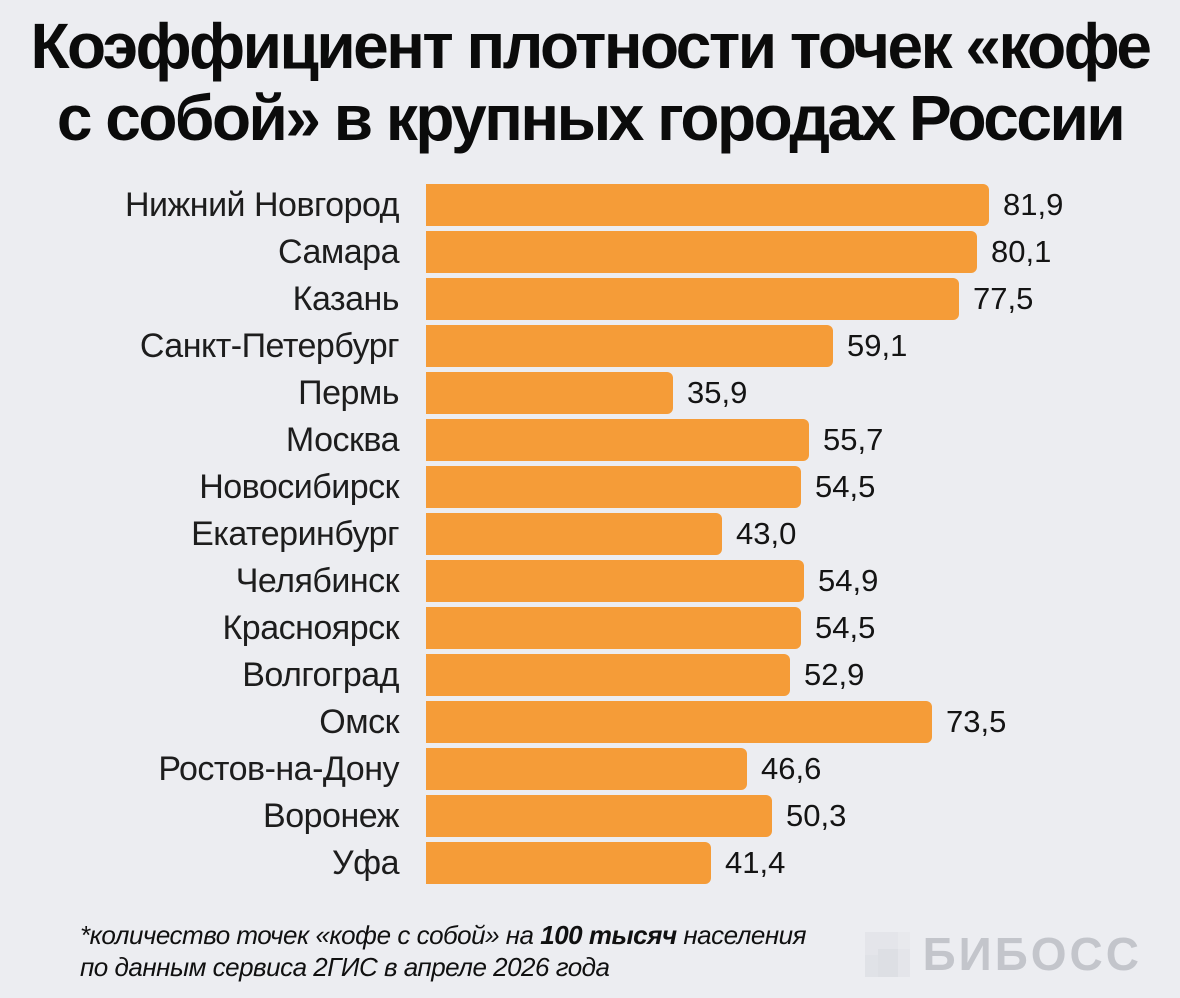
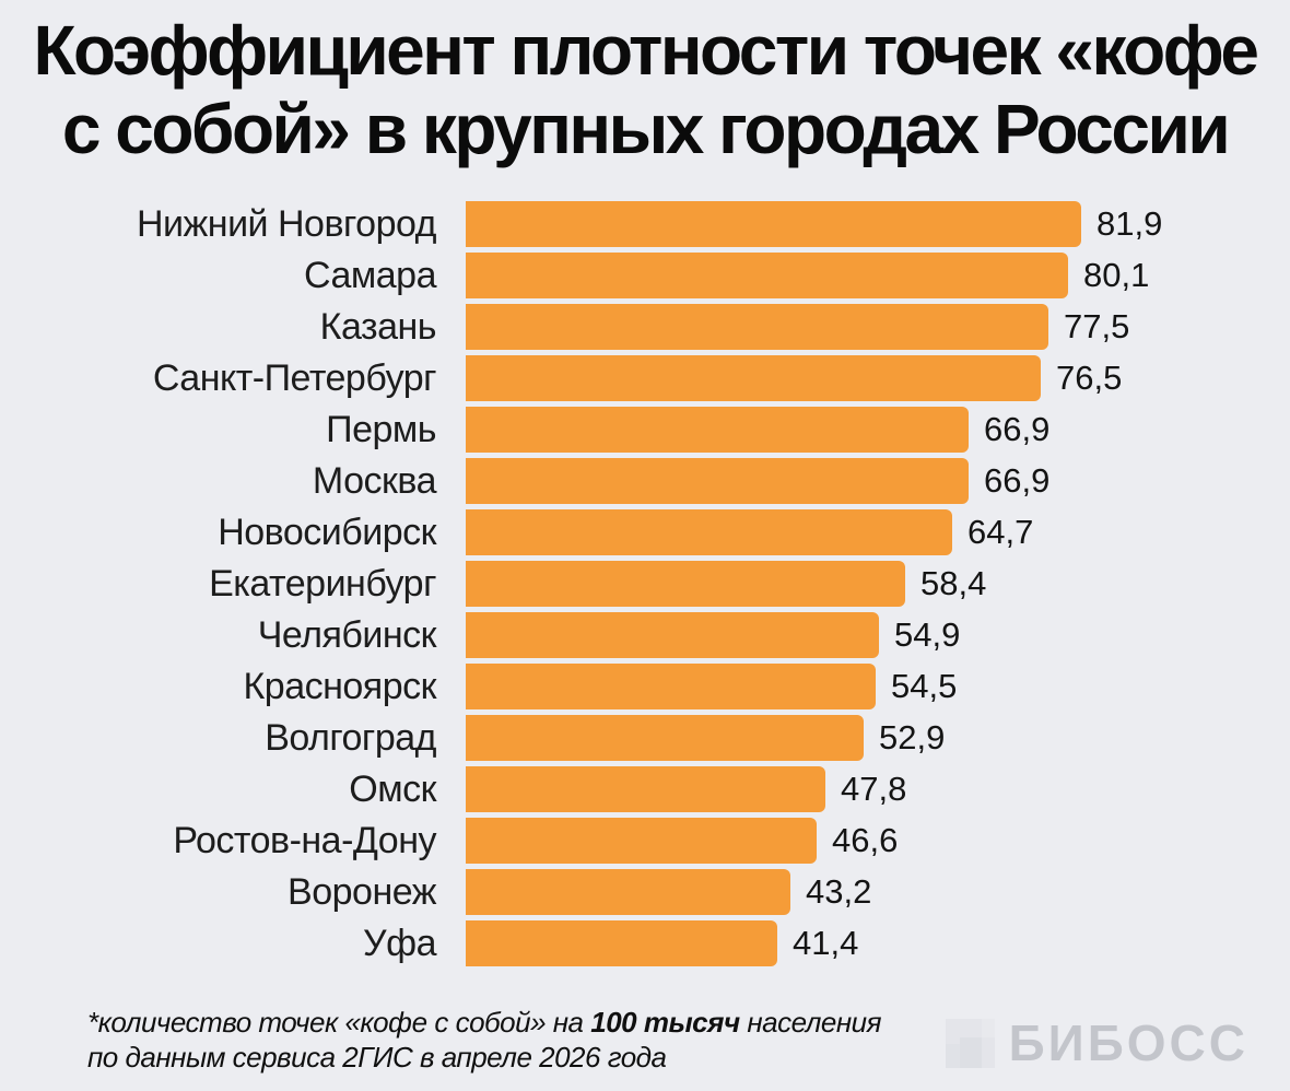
Санкт-Петербург: 59,1 -> 76,5
Пермь: 35,9 -> 66,9
Москва: 55,7 -> 66,9
Новосибирск: 54,5 -> 64,7
Екатеринбург: 43,0 -> 58,4
Омск: 73,5 -> 47,8
Воронеж: 50,3 -> 43,2
